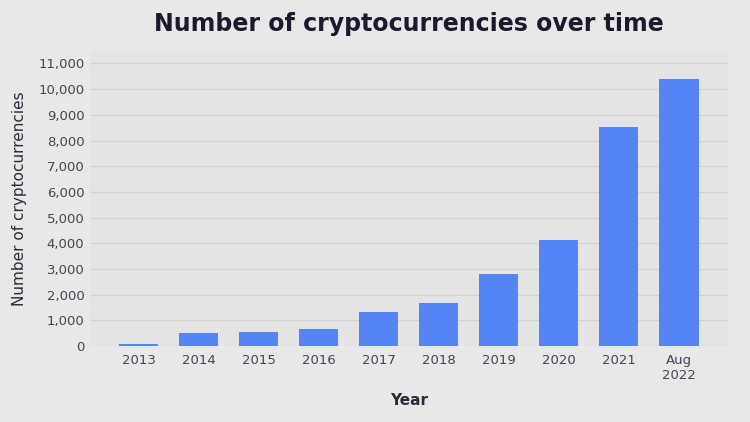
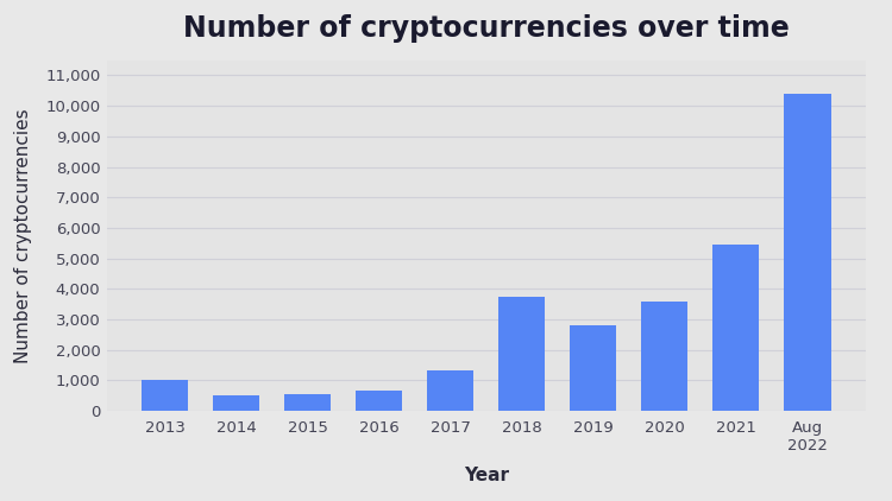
2013: 70 -> 1,000
2018: 1,660 -> 3,750
2020: 4,110 -> 3,600
2021: 8,530 -> 5,450
